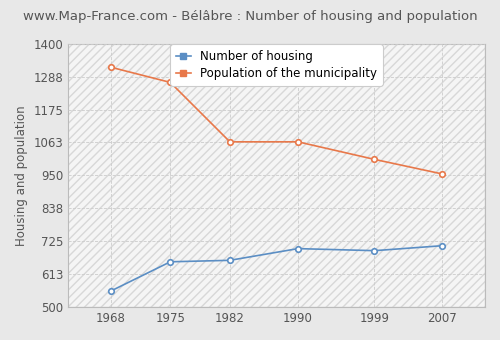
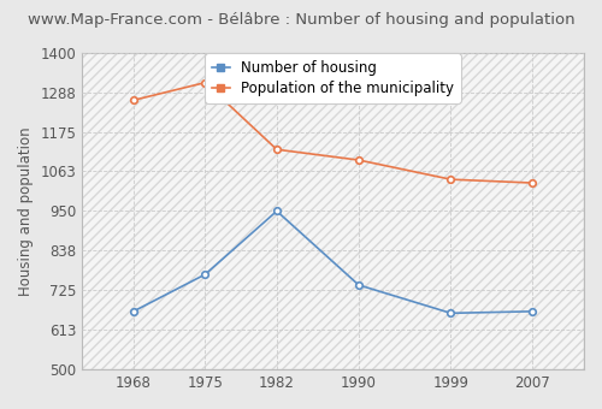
Number of housing/1968: 555 -> 665
Population of the municipality/1968: 1320 -> 1265
Number of housing/1975: 655 -> 770
Population of the municipality/1975: 1268 -> 1315
Number of housing/1982: 660 -> 950
Population of the municipality/1982: 1065 -> 1125
Number of housing/1990: 700 -> 740
Population of the municipality/1990: 1065 -> 1095
Number of housing/1999: 693 -> 660
Population of the municipality/1999: 1005 -> 1040
Number of housing/2007: 710 -> 665
Population of the municipality/2007: 955 -> 1030
